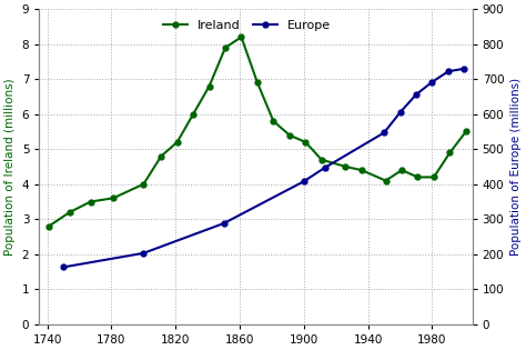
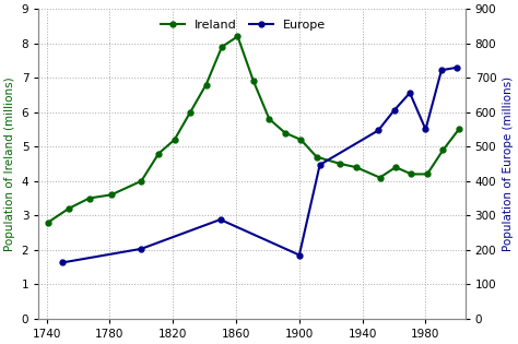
Europe/1900: 408 -> 185
Europe/1980: 692 -> 550
